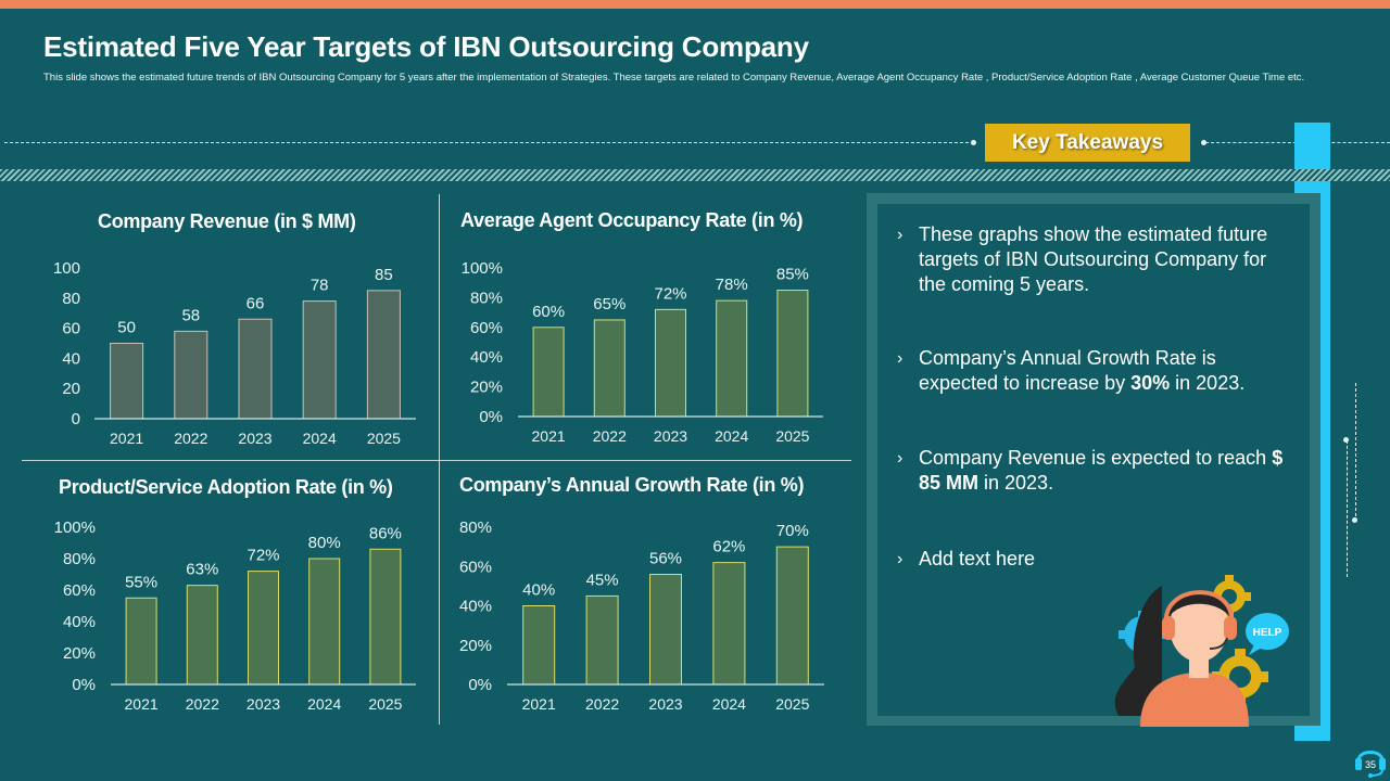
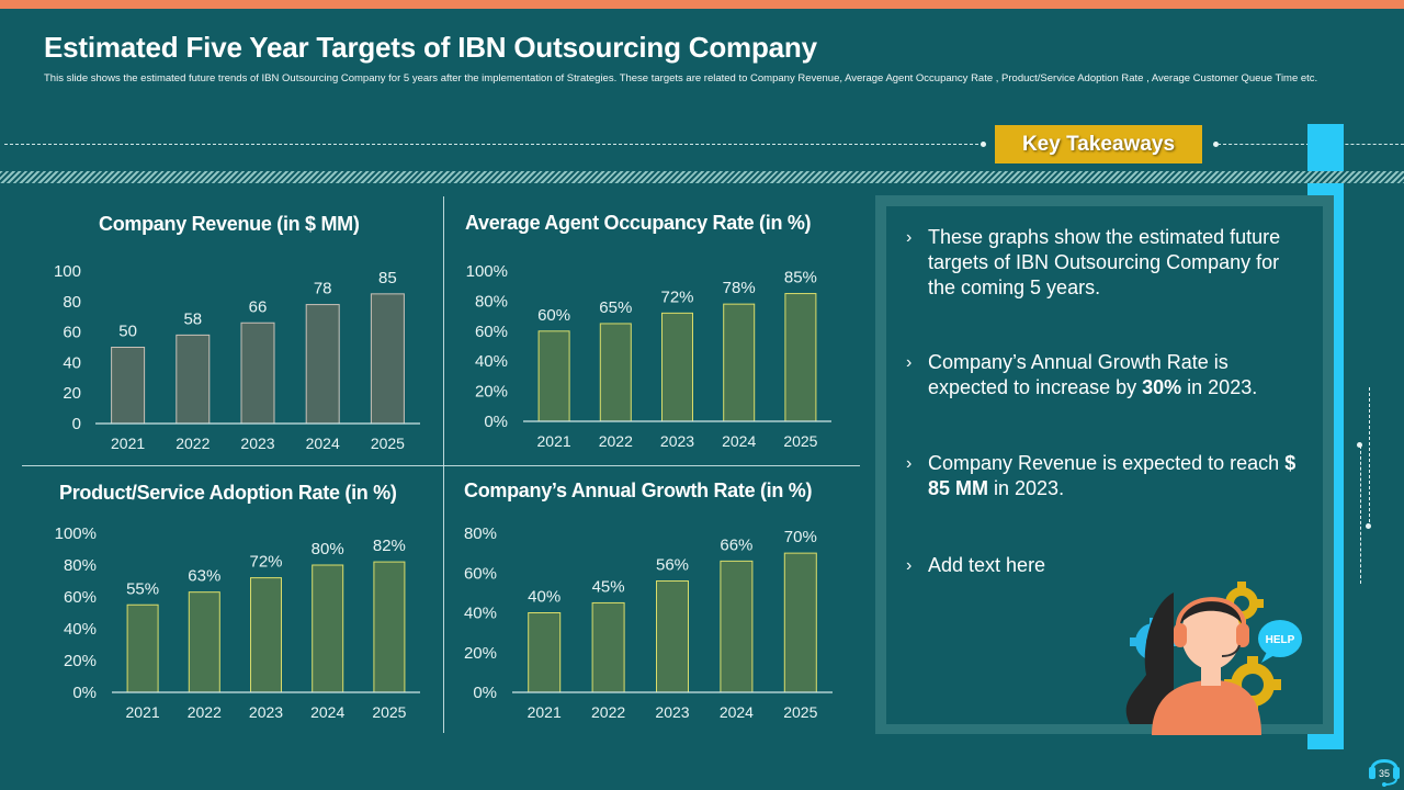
Product/Service Adoption Rate (in %)/2025: 86% -> 82%
Company’s Annual Growth Rate (in %)/2024: 62% -> 66%
